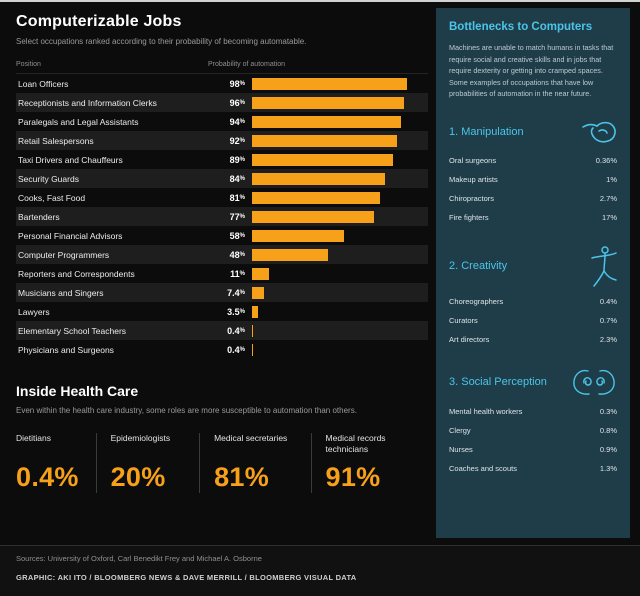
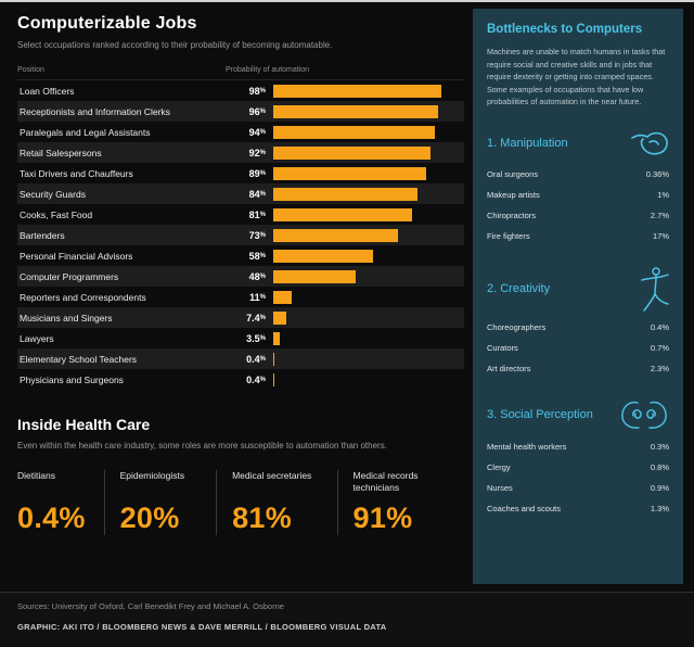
Bartenders: 77 -> 73
